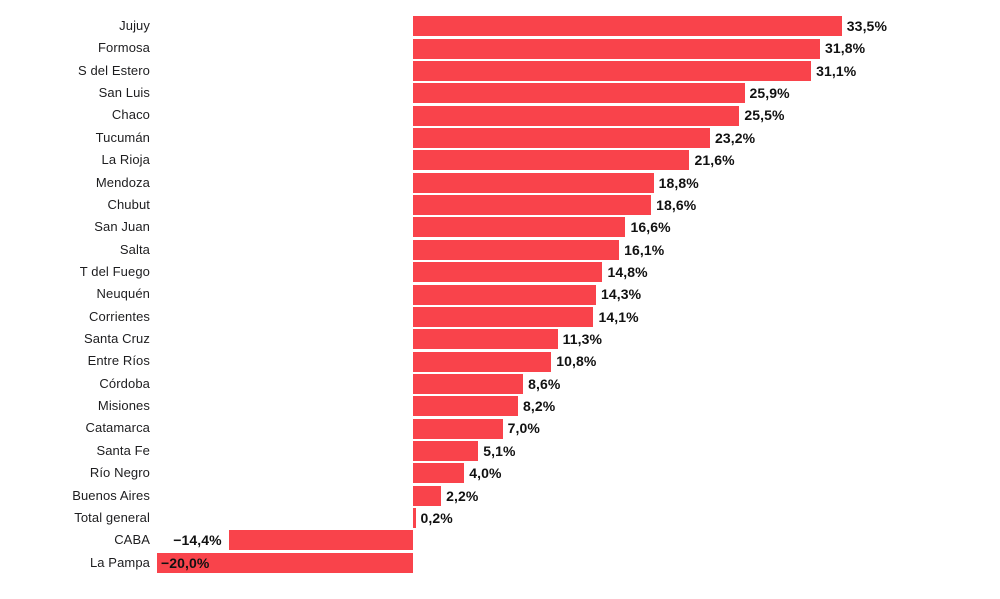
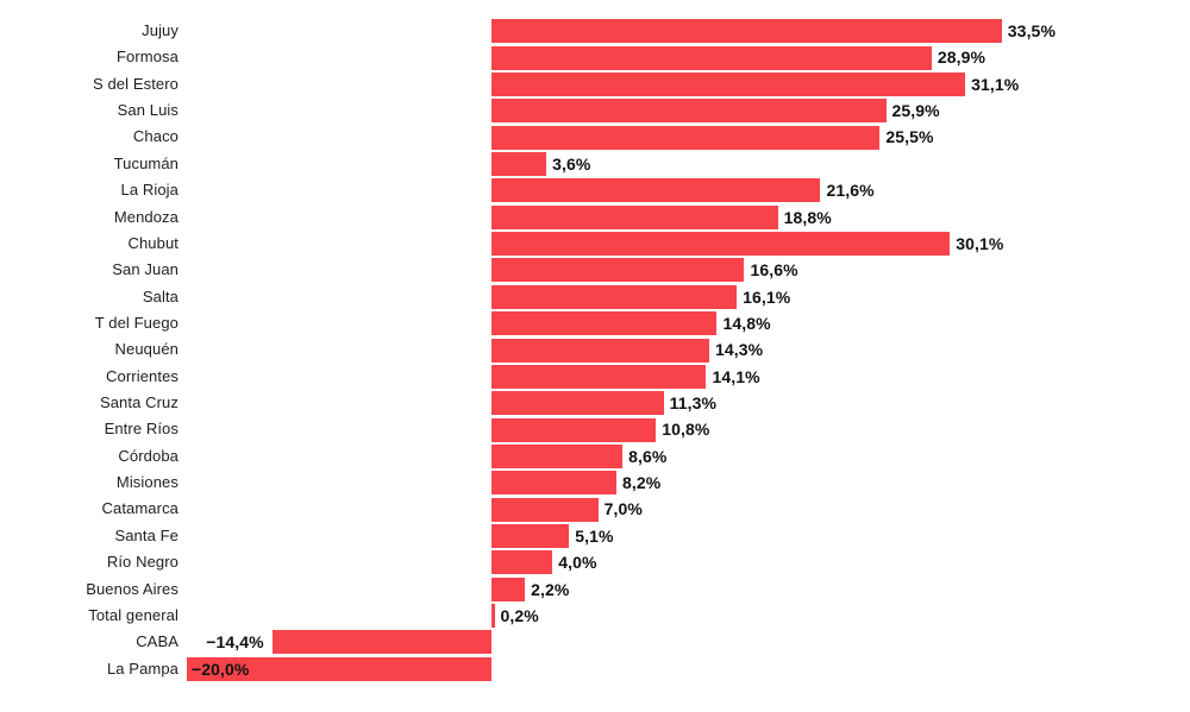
Formosa: 31,8% -> 28,9%
Tucumán: 23,2% -> 3,6%
Chubut: 18,6% -> 30,1%
